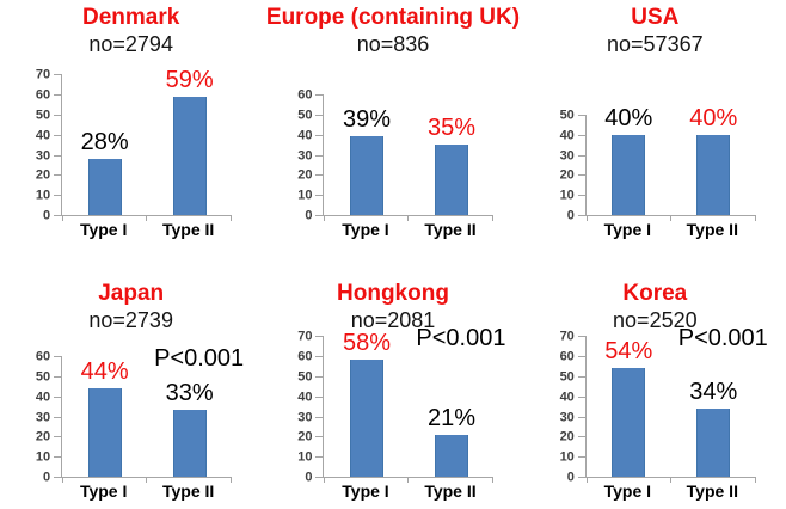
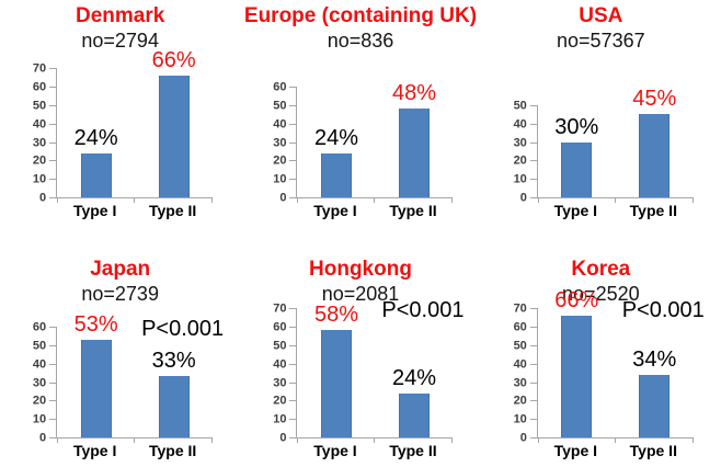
Denmark/Type I: 28% -> 24%
Denmark/Type II: 59% -> 66%
Europe (containing UK)/Type I: 39% -> 24%
Europe (containing UK)/Type II: 35% -> 48%
USA/Type I: 40% -> 30%
USA/Type II: 40% -> 45%
Japan/Type I: 44% -> 53%
Hongkong/Type II: 21% -> 24%
Korea/Type I: 54% -> 66%
